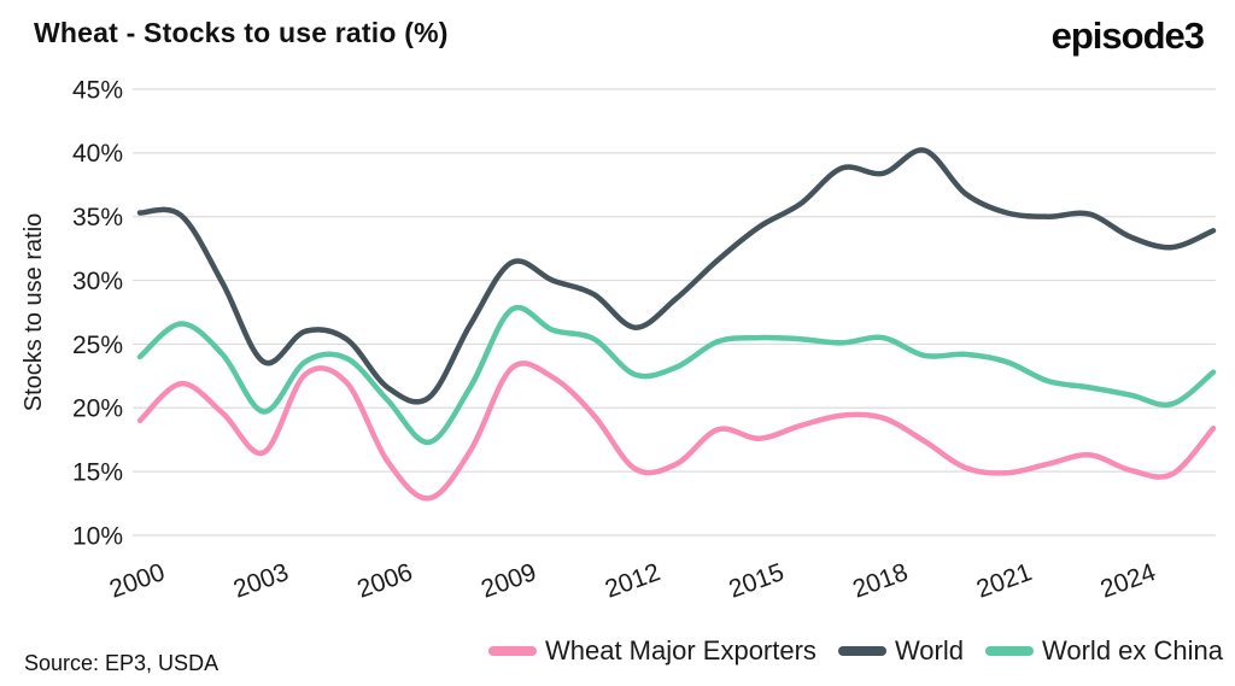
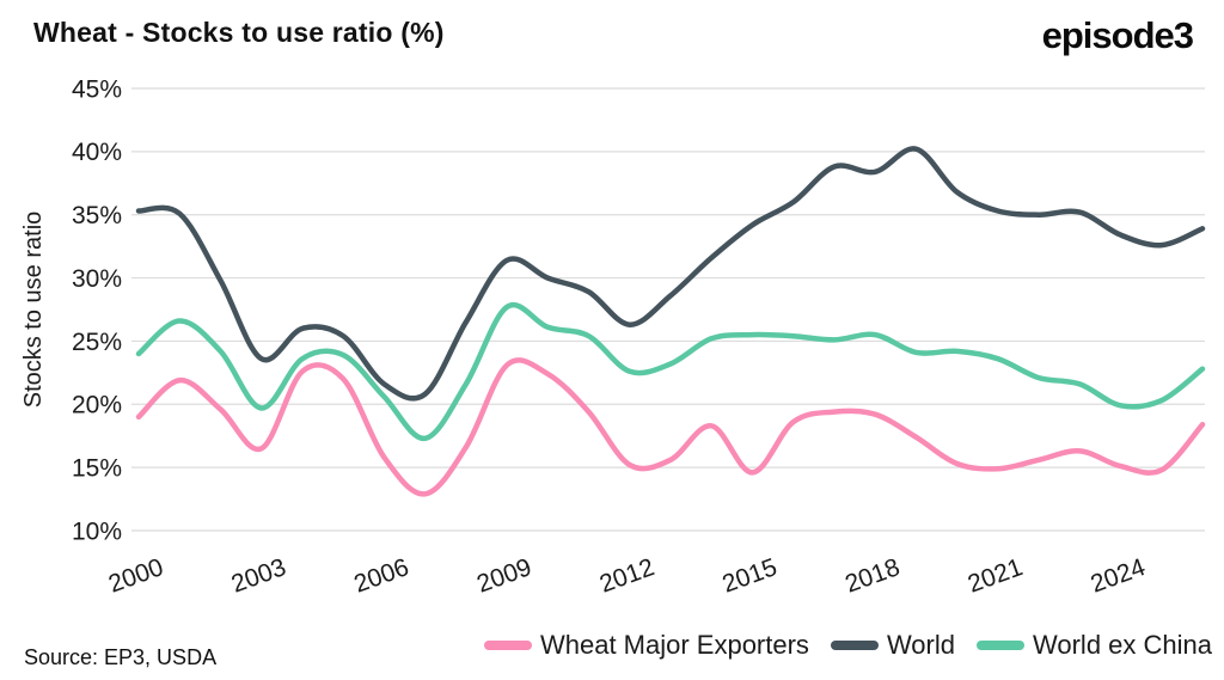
Wheat Major Exporters/2015: 17.6% -> 14.6%
World ex China/2024: 21.0% -> 19.9%
